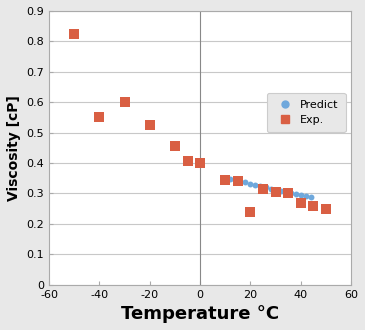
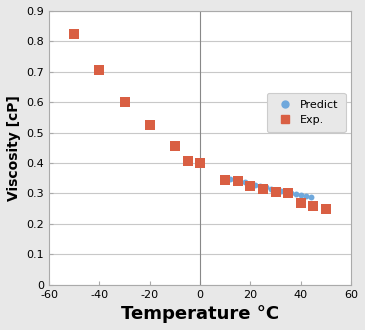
Exp./-40: 0.550 -> 0.705
Exp./20: 0.240 -> 0.325
